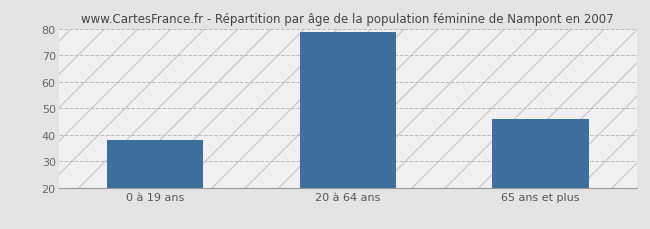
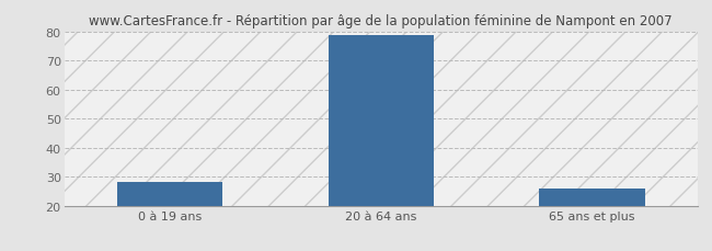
0 à 19 ans: 38 -> 28
65 ans et plus: 46 -> 26
